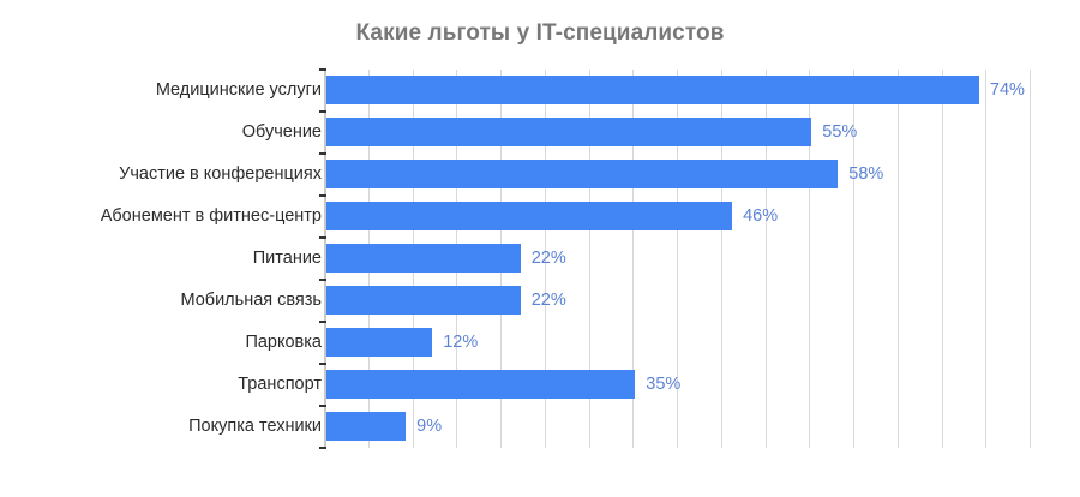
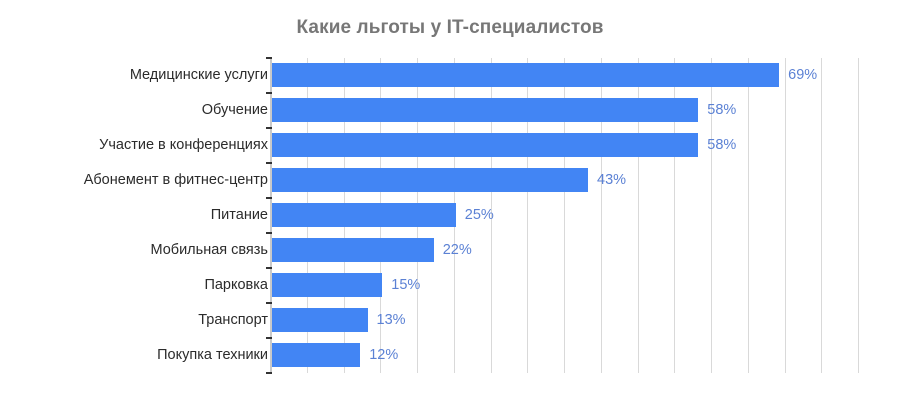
Медицинские услуги: 74% -> 69%
Обучение: 55% -> 58%
Абонемент в фитнес-центр: 46% -> 43%
Питание: 22% -> 25%
Парковка: 12% -> 15%
Транспорт: 35% -> 13%
Покупка техники: 9% -> 12%
